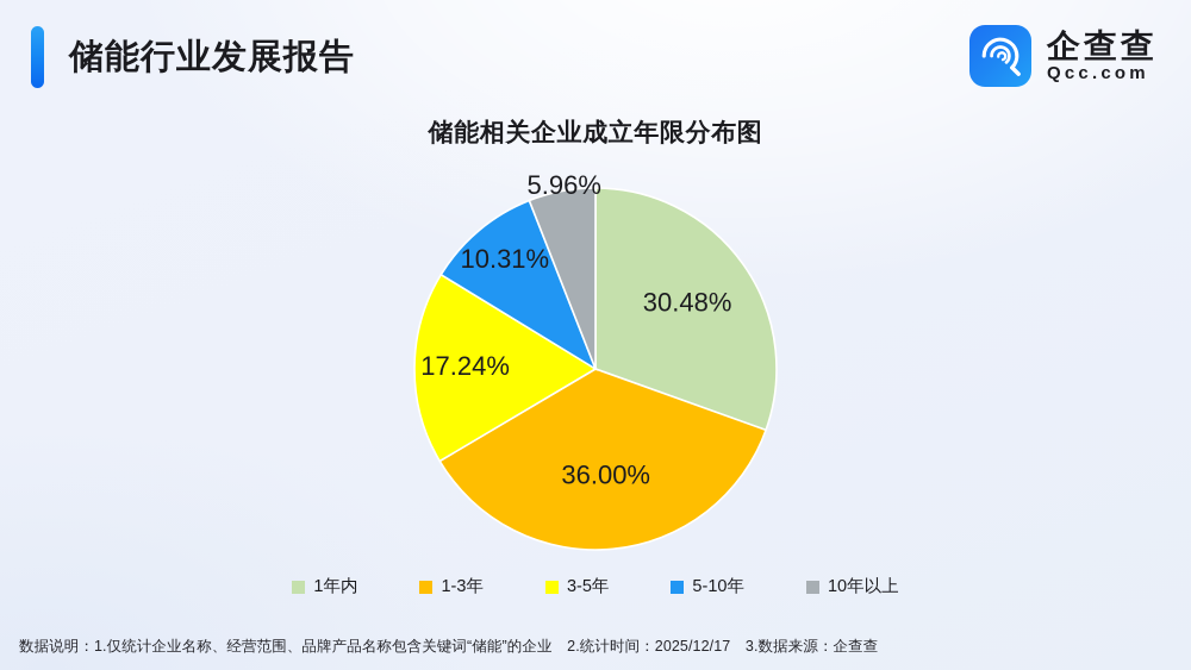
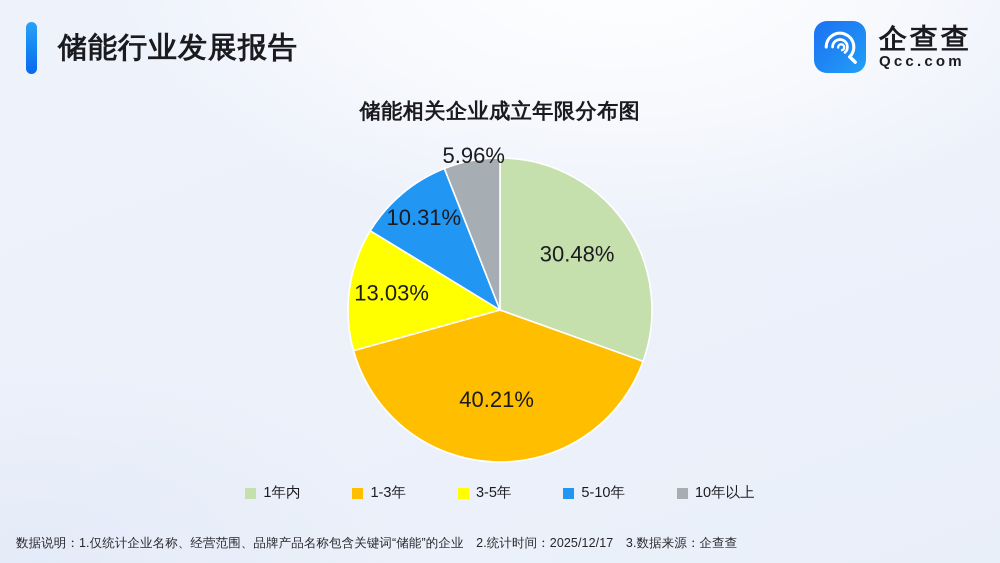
1-3年: 36.00% -> 40.21%
3-5年: 17.24% -> 13.03%
